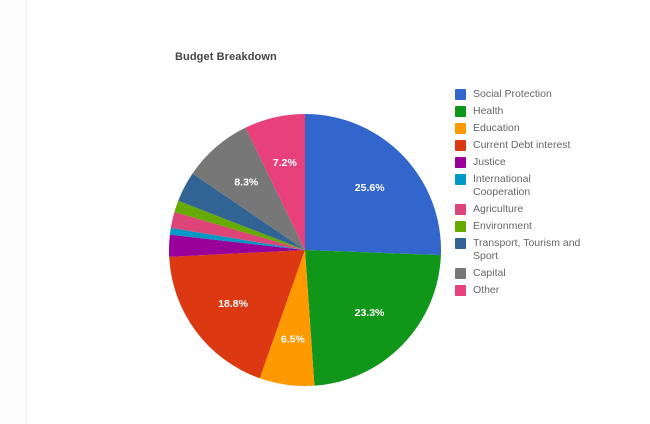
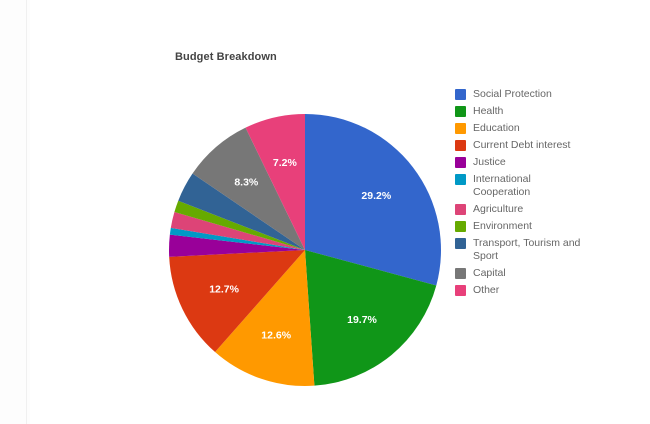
Social Protection: 25.6% -> 29.2%
Health: 23.3% -> 19.7%
Education: 6.5% -> 12.6%
Current Debt interest: 18.8% -> 12.7%
